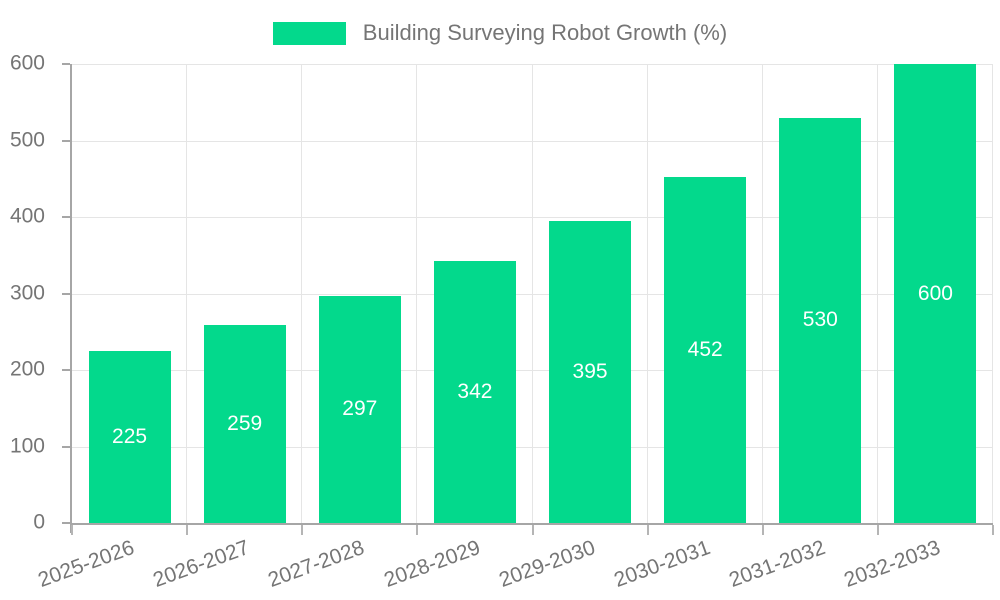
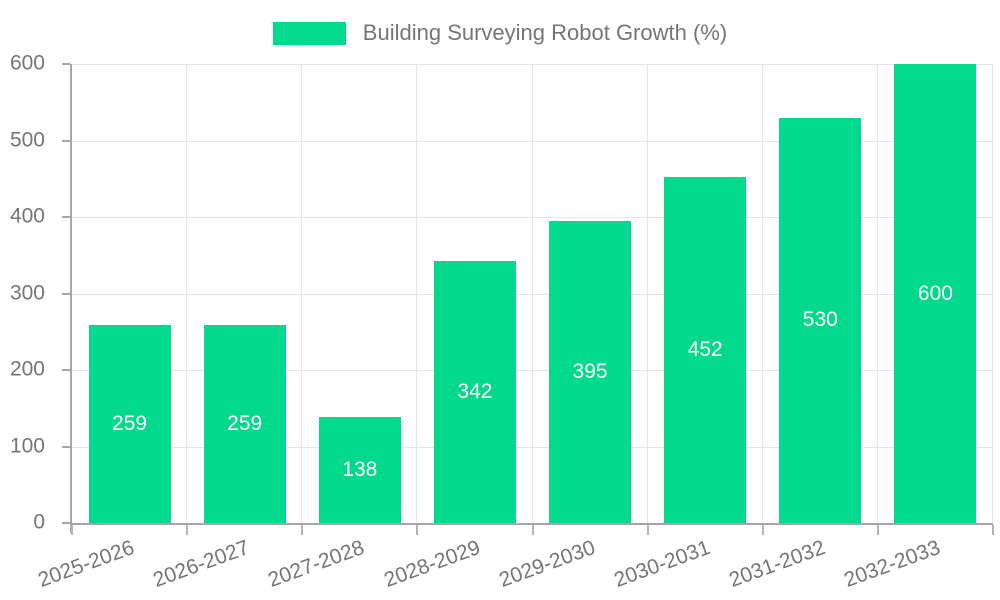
2025-2026: 225 -> 259
2027-2028: 297 -> 138
